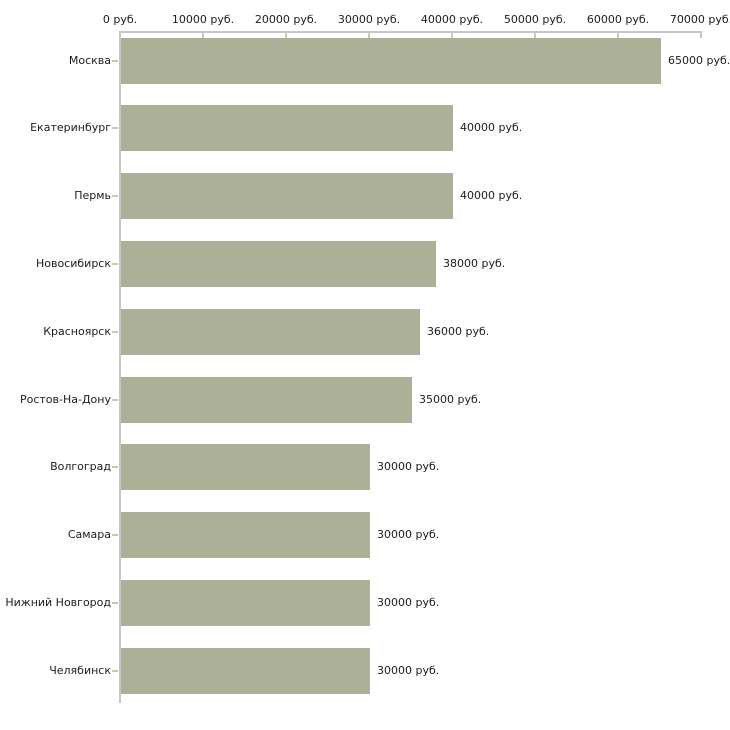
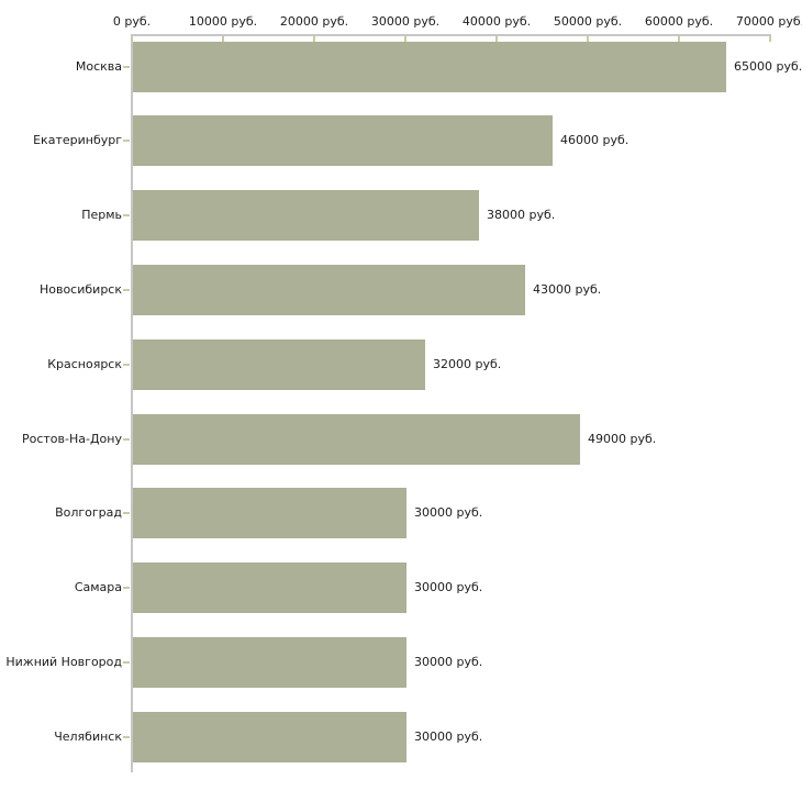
Екатеринбург: 40000 -> 46000
Пермь: 40000 -> 38000
Новосибирск: 38000 -> 43000
Красноярск: 36000 -> 32000
Ростов-На-Дону: 35000 -> 49000
